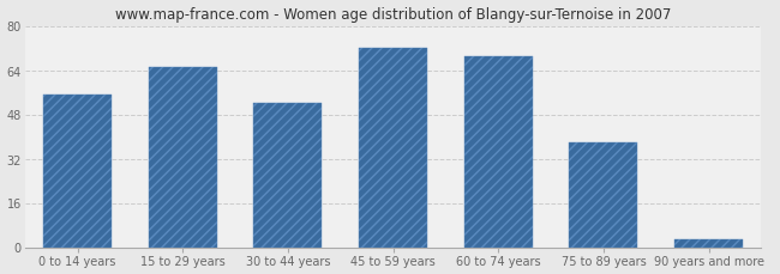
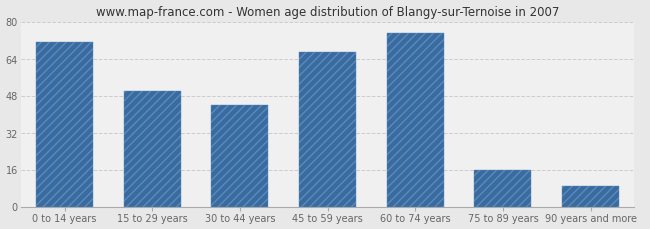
0 to 14 years: 55 -> 71
15 to 29 years: 65 -> 50
30 to 44 years: 52 -> 44
45 to 59 years: 72 -> 67
60 to 74 years: 69 -> 75
75 to 89 years: 38 -> 16
90 years and more: 3 -> 9
